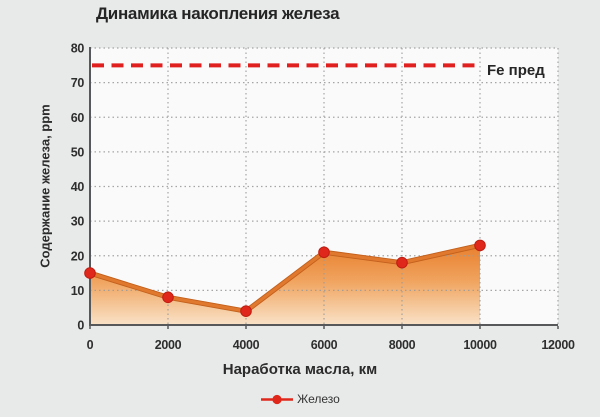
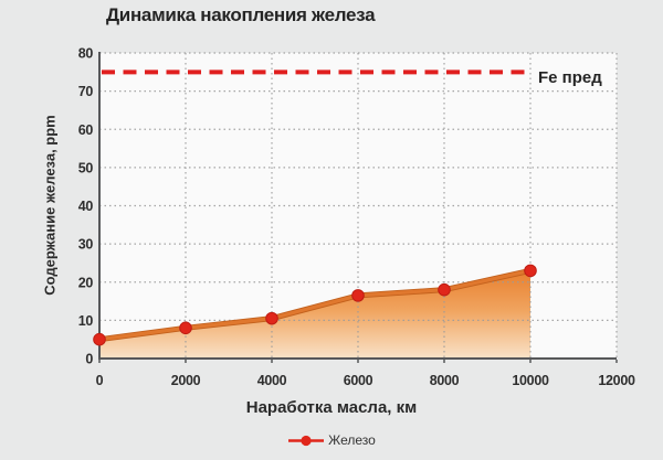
0: 15 -> 5
4000: 4 -> 10
6000: 21 -> 16
